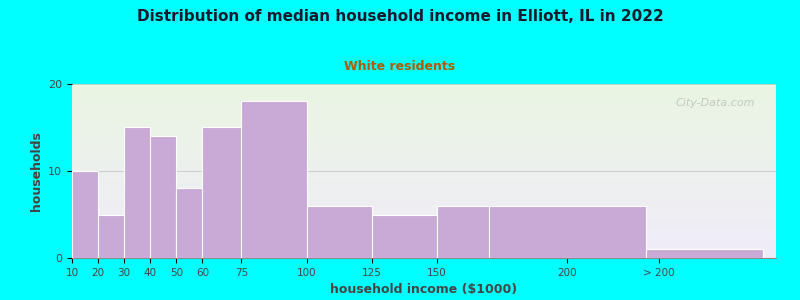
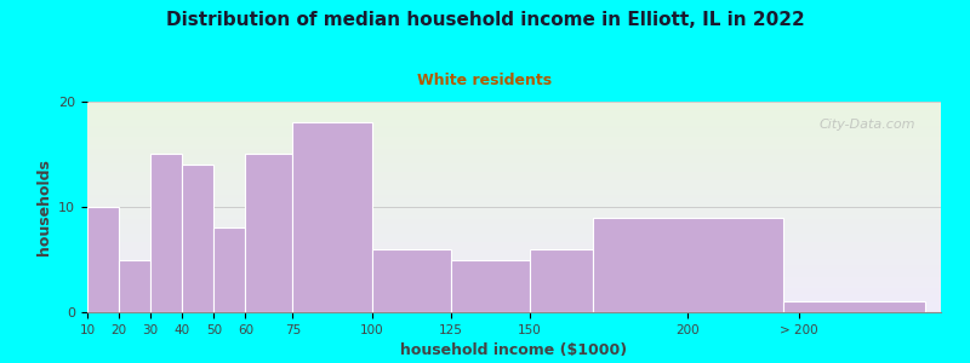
200: 6 -> 9
